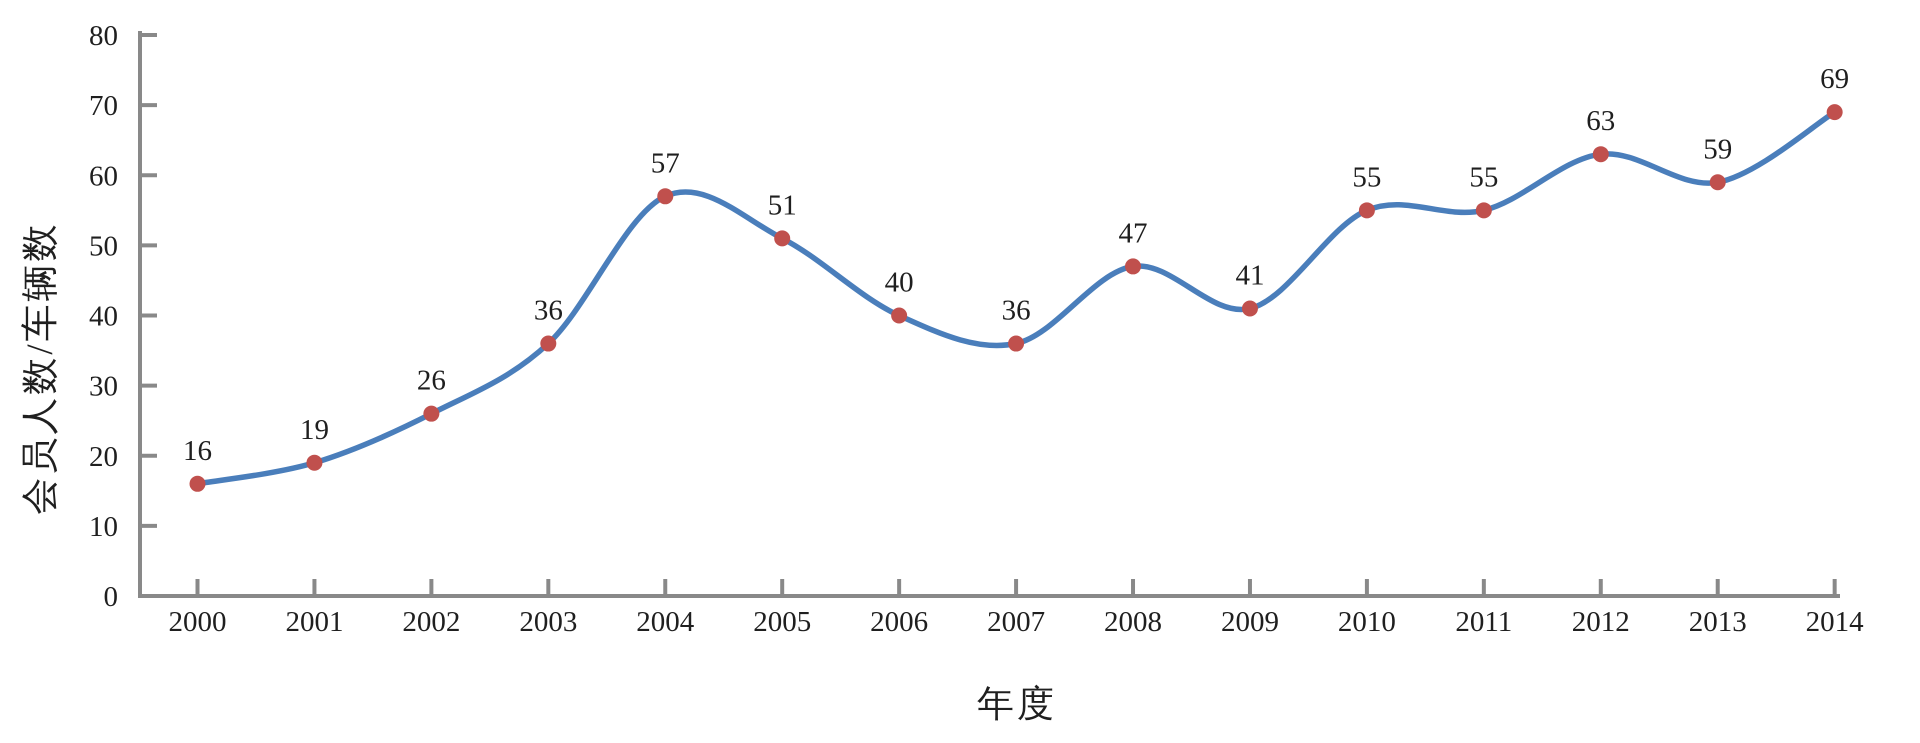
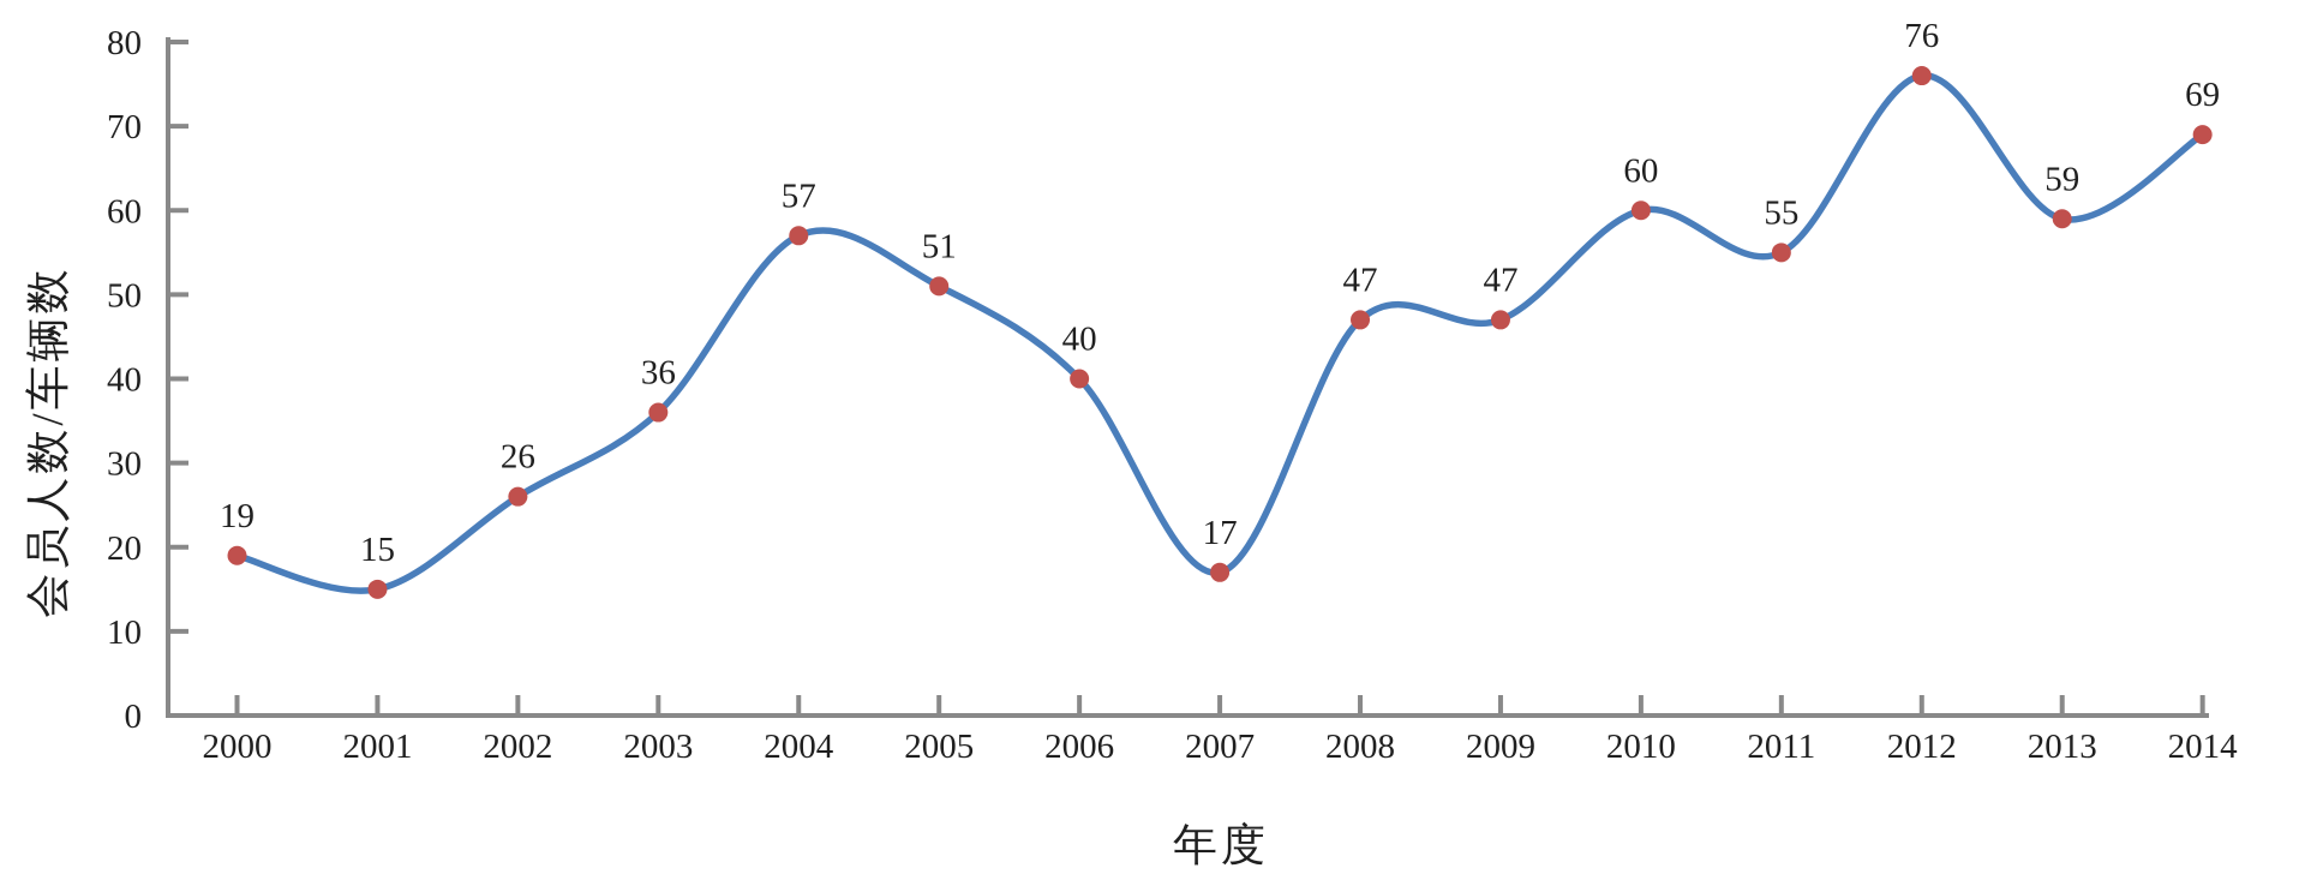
2000: 16 -> 19
2001: 19 -> 15
2007: 36 -> 17
2009: 41 -> 47
2010: 55 -> 60
2012: 63 -> 76
